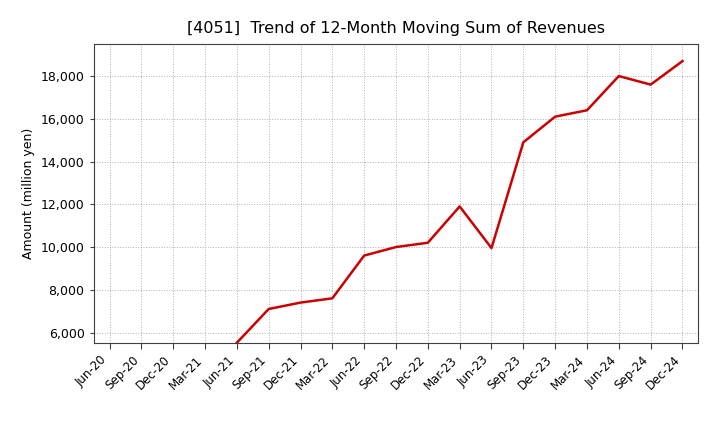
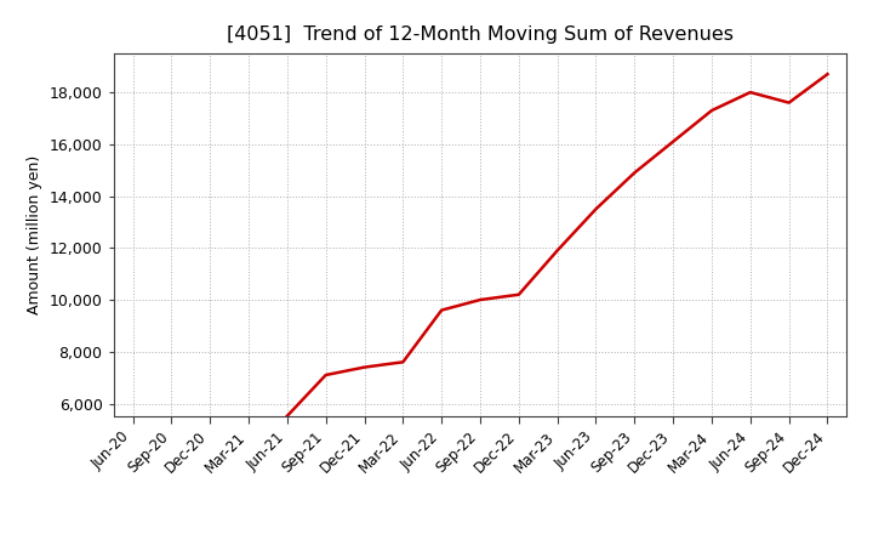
Jun-23: 9,950 -> 13,500
Mar-24: 16,400 -> 17,300
